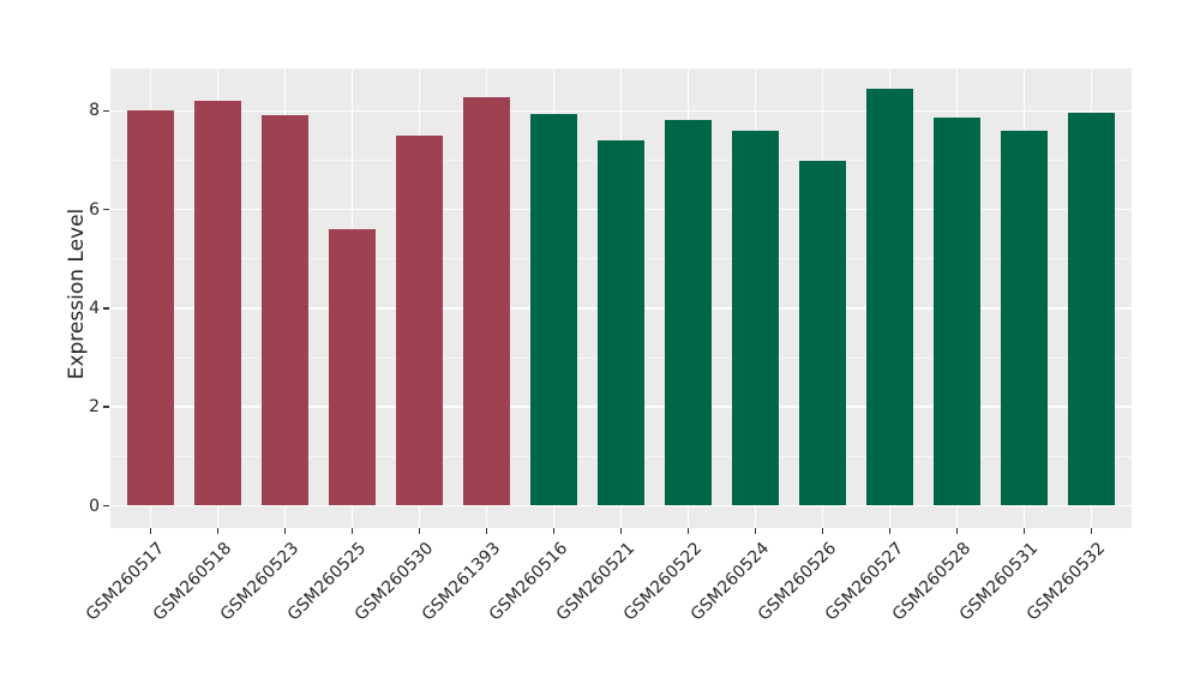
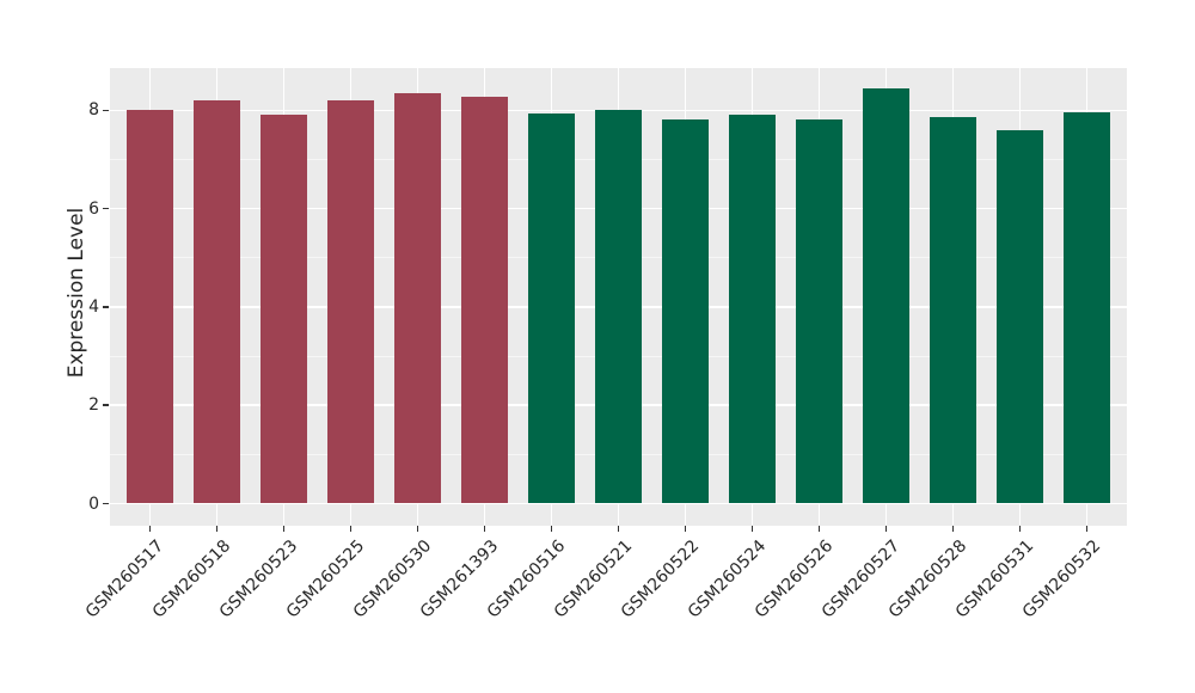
GSM260525: 5.6 -> 8.2
GSM260530: 7.5 -> 8.4
GSM260521: 7.4 -> 8.0
GSM260524: 7.6 -> 7.9
GSM260526: 7.0 -> 7.8
